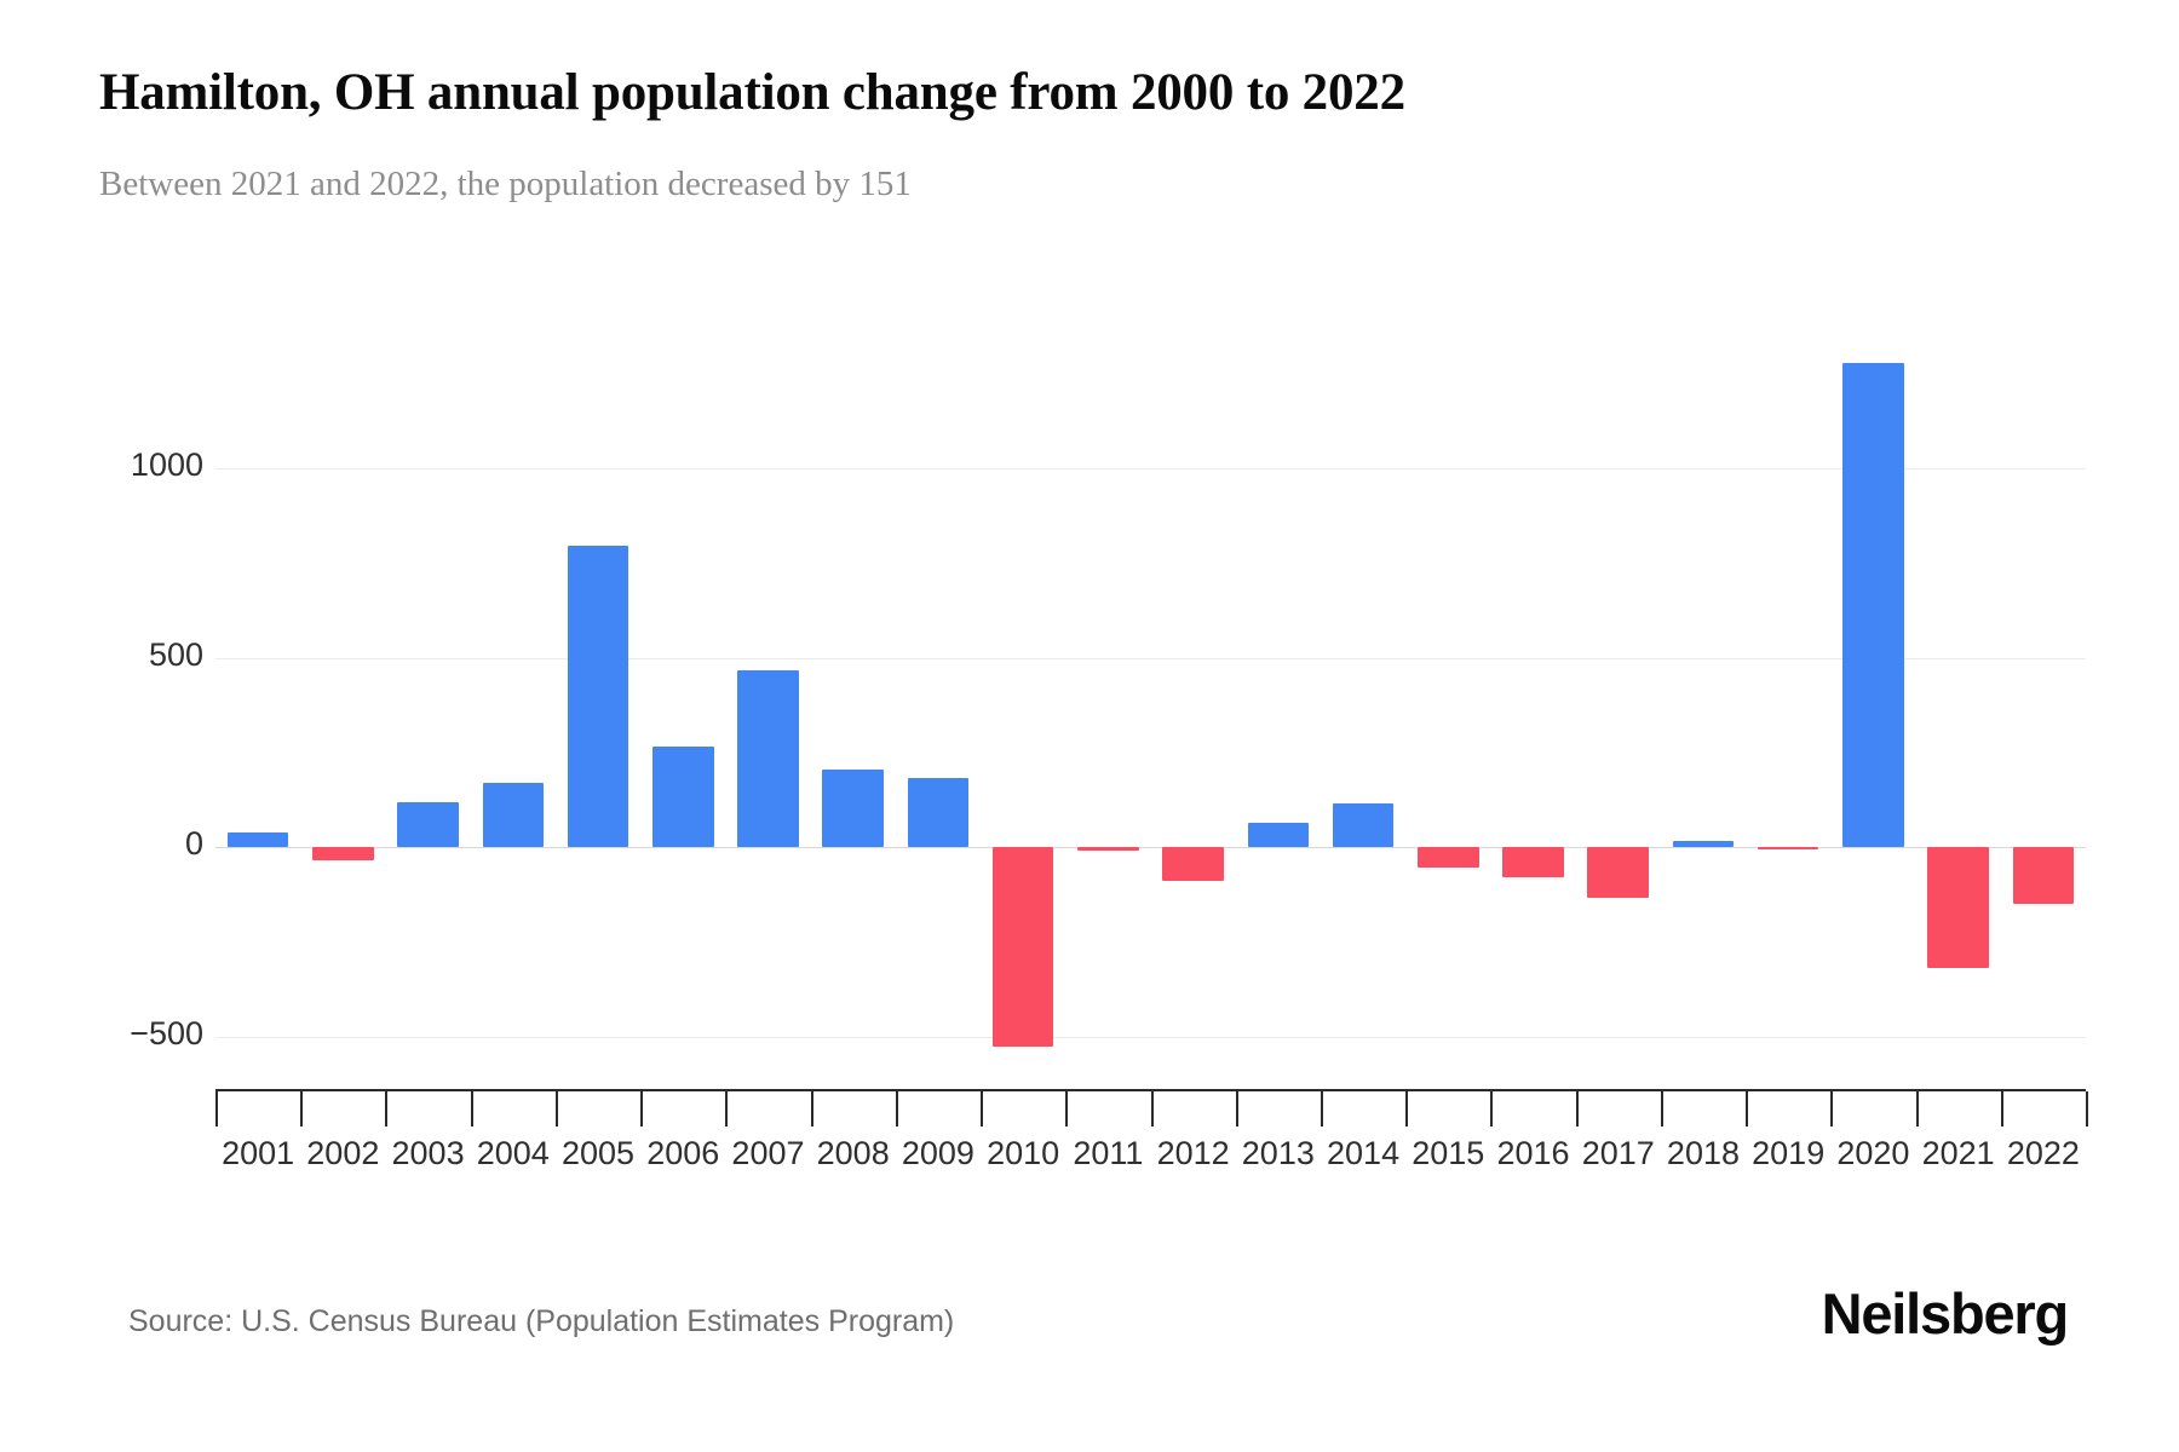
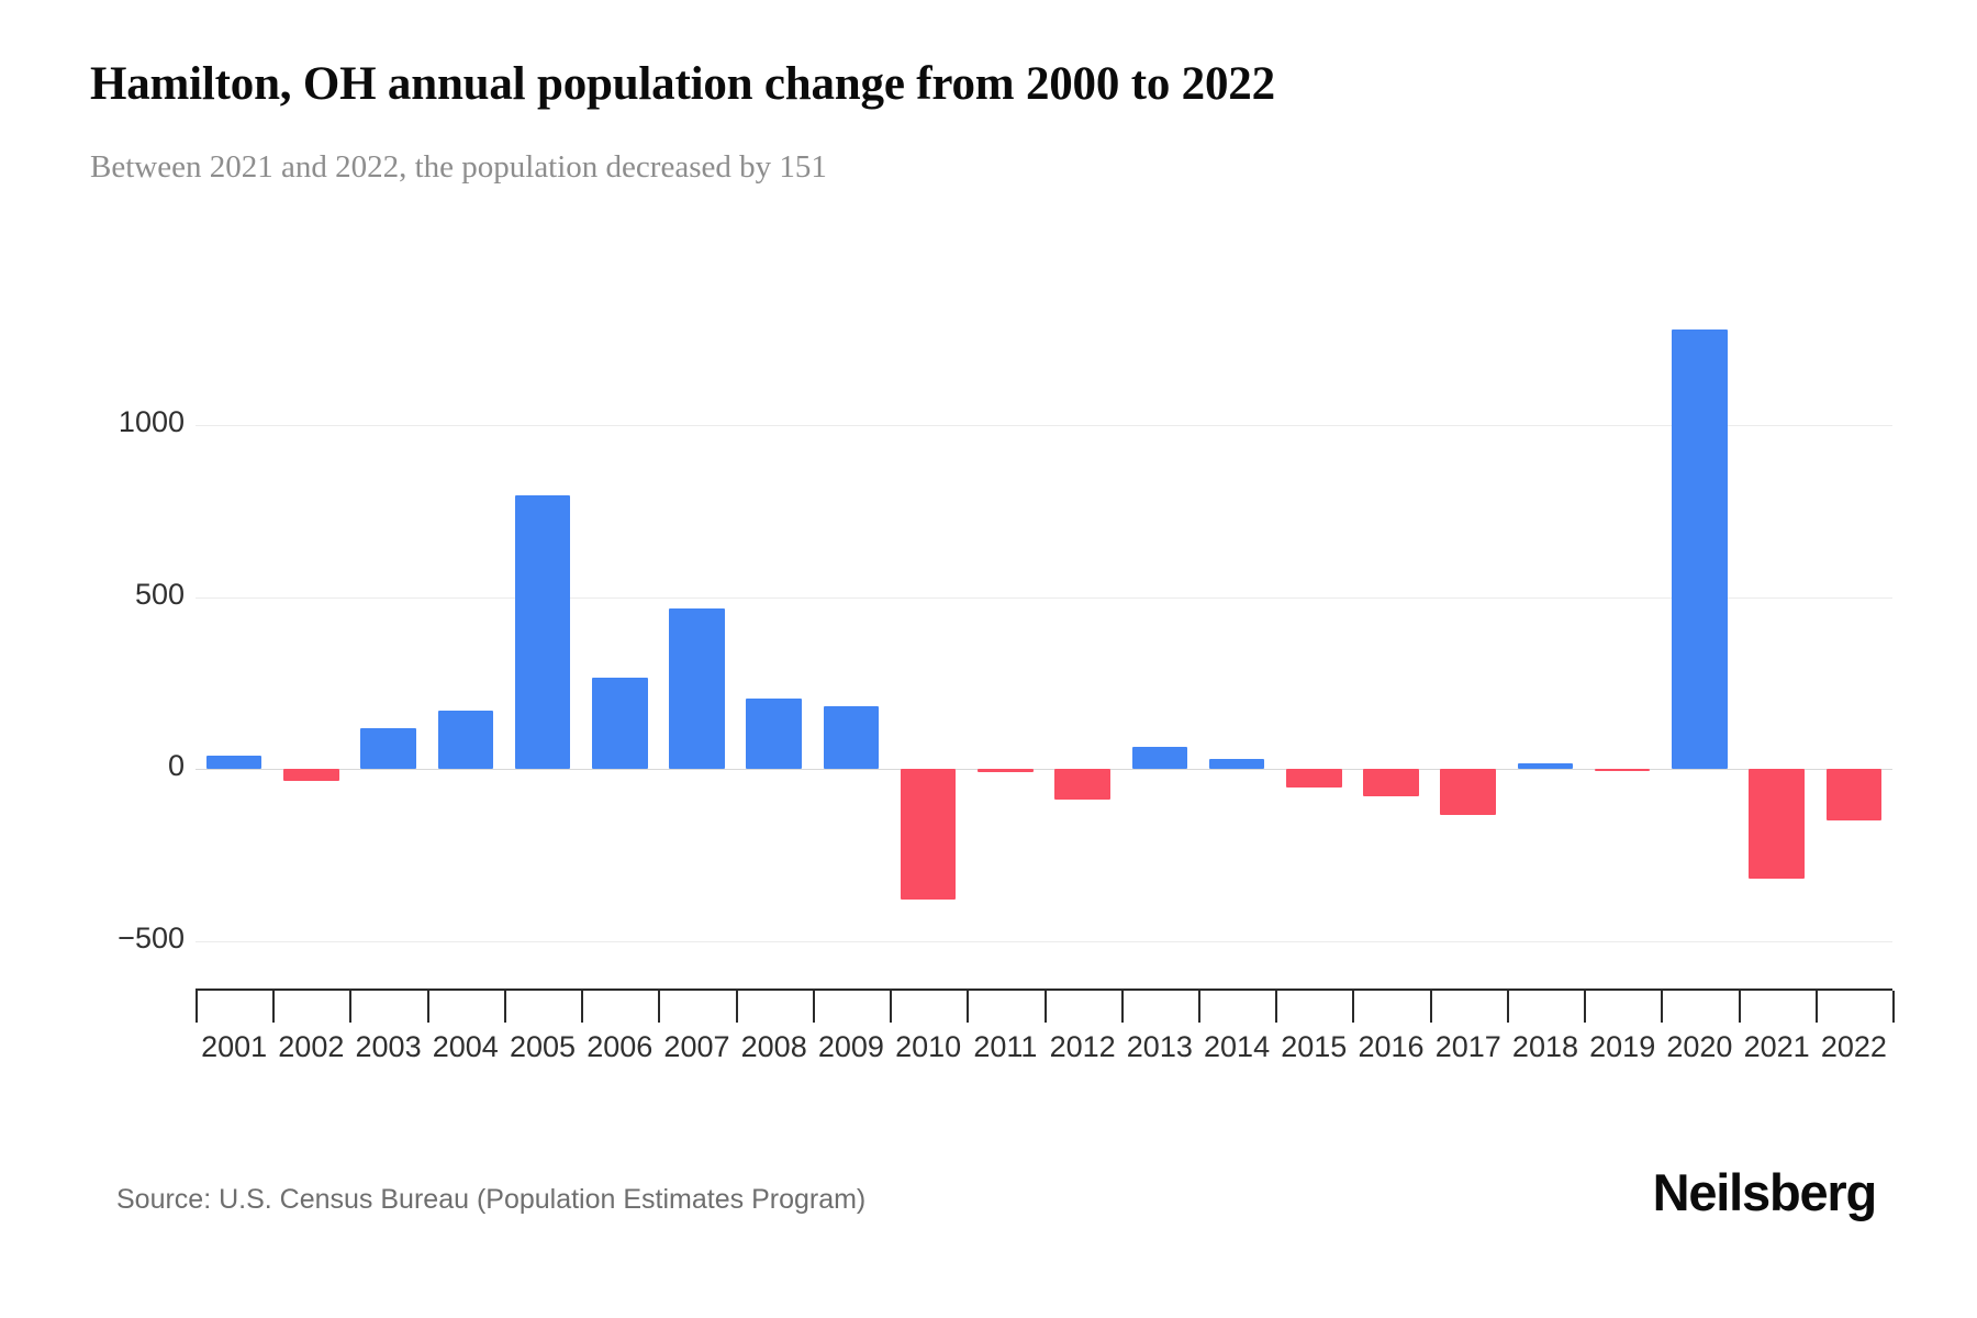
2010: -530 -> -380
2014: 120 -> 30
